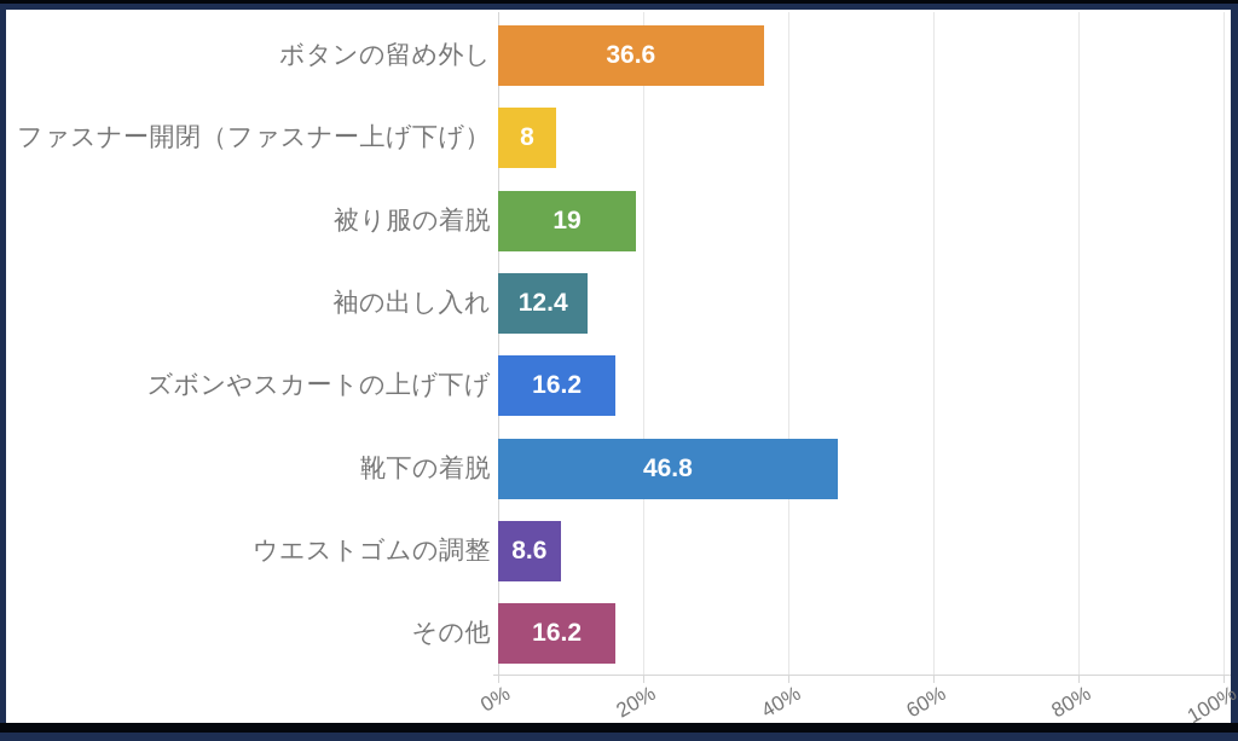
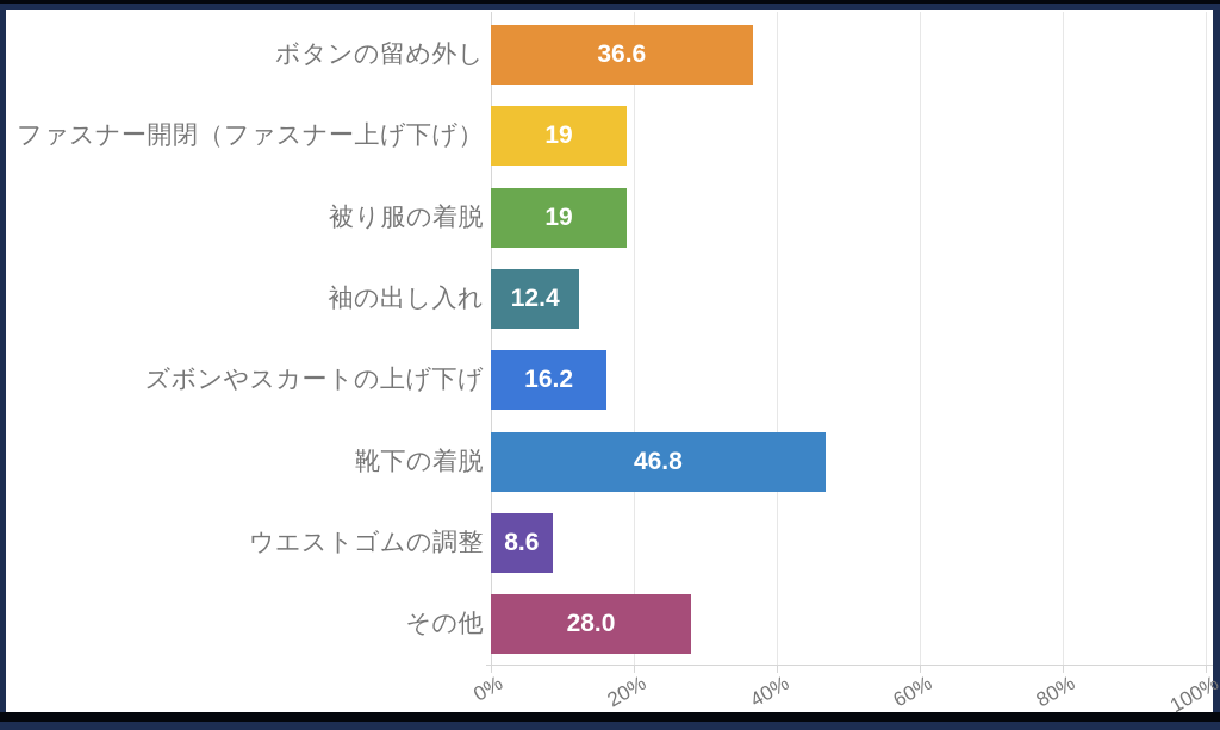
ファスナー開閉（ファスナー上げ下げ）: 8 -> 19
その他: 16.2 -> 28.0
